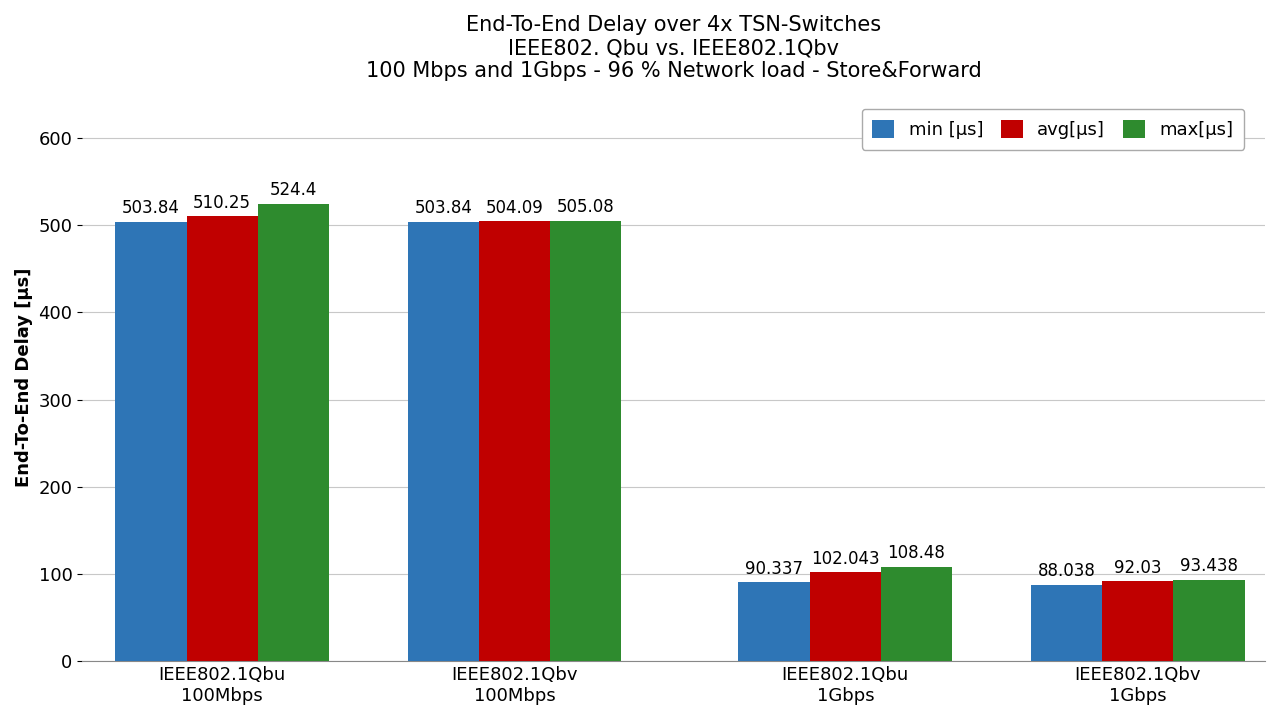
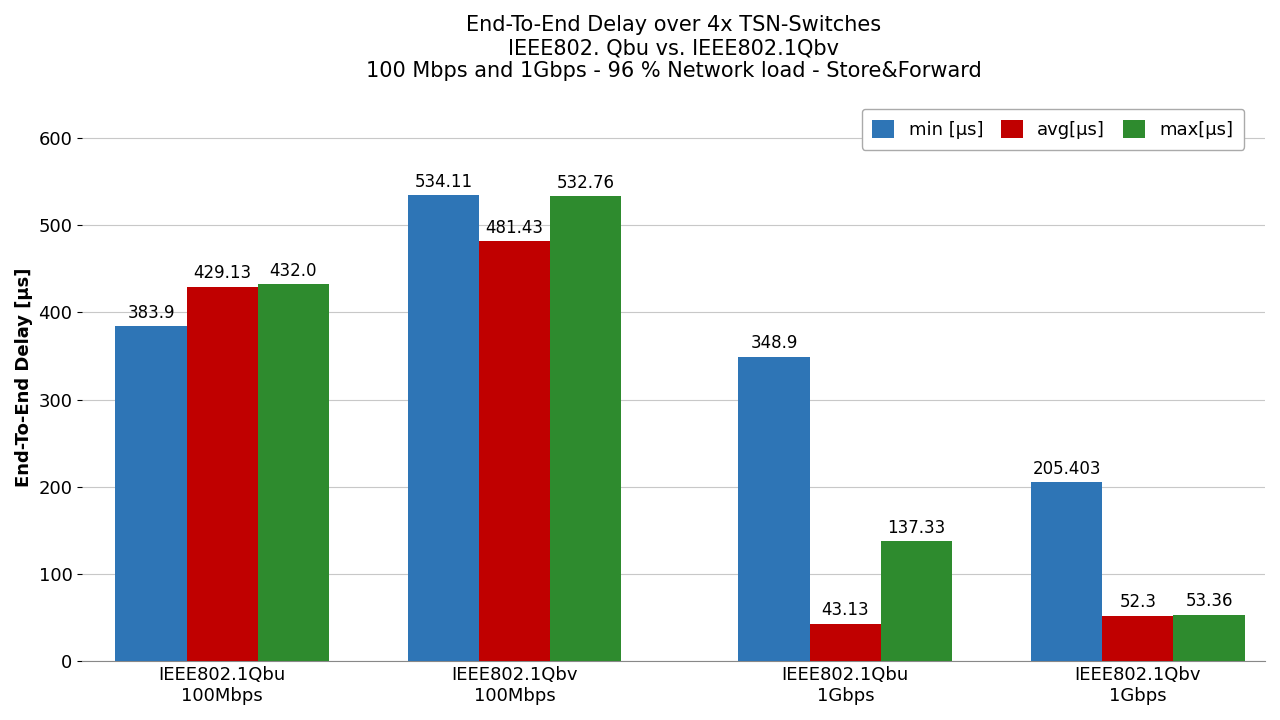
min [µs]/IEEE802.1Qbu 100Mbps: 503.84 -> 383.9
avg[µs]/IEEE802.1Qbu 100Mbps: 510.25 -> 429.13
max[µs]/IEEE802.1Qbu 100Mbps: 524.4 -> 432.0
min [µs]/IEEE802.1Qbv 100Mbps: 503.84 -> 534.11
avg[µs]/IEEE802.1Qbv 100Mbps: 504.09 -> 481.43
max[µs]/IEEE802.1Qbv 100Mbps: 505.08 -> 532.76
min [µs]/IEEE802.1Qbu 1Gbps: 90.337 -> 348.9
avg[µs]/IEEE802.1Qbu 1Gbps: 102.043 -> 43.13
max[µs]/IEEE802.1Qbu 1Gbps: 108.48 -> 137.33
min [µs]/IEEE802.1Qbv 1Gbps: 88.038 -> 205.403
avg[µs]/IEEE802.1Qbv 1Gbps: 92.03 -> 52.3
max[µs]/IEEE802.1Qbv 1Gbps: 93.438 -> 53.36
